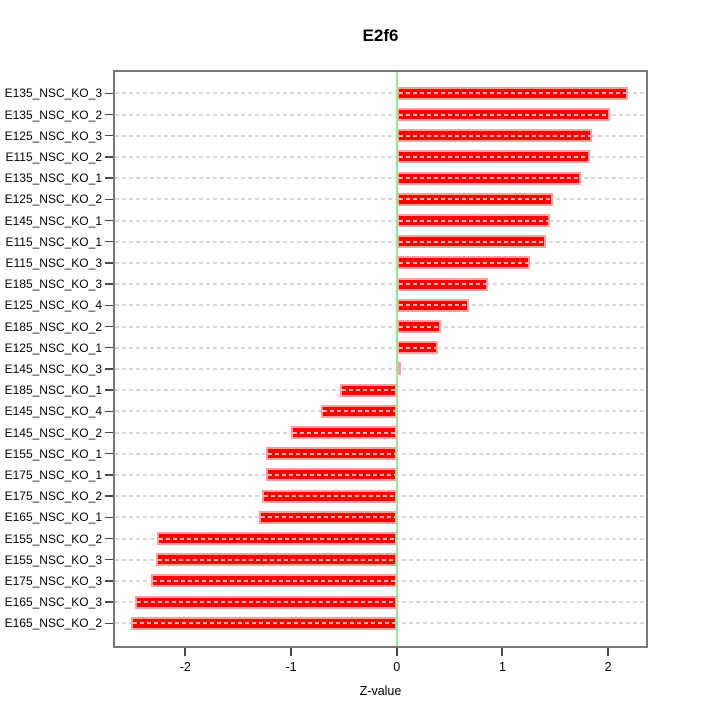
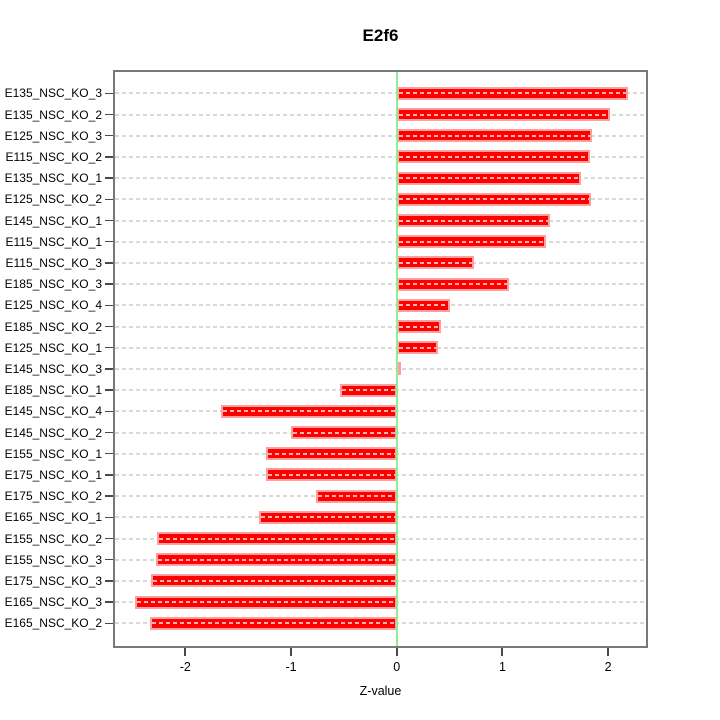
E125_NSC_KO_2: 1.48 -> 1.84
E115_NSC_KO_3: 1.26 -> 0.73
E185_NSC_KO_3: 0.86 -> 1.06
E125_NSC_KO_4: 0.68 -> 0.50
E145_NSC_KO_4: -0.72 -> -1.66
E175_NSC_KO_2: -1.27 -> -0.76
E165_NSC_KO_2: -2.51 -> -2.33
